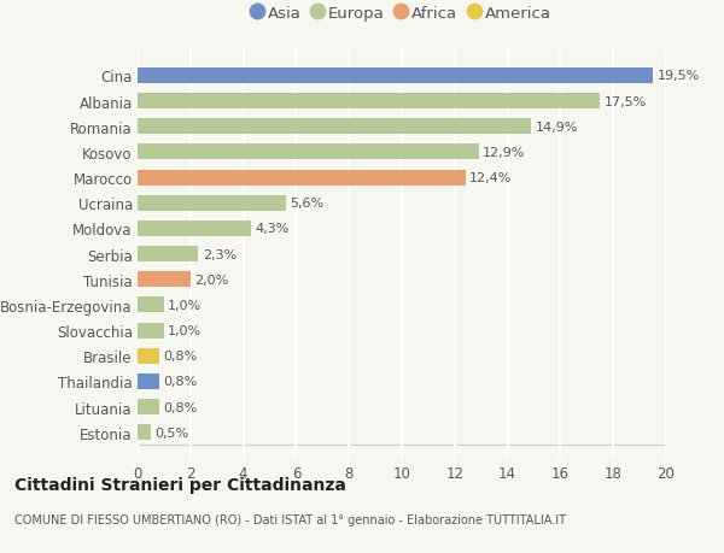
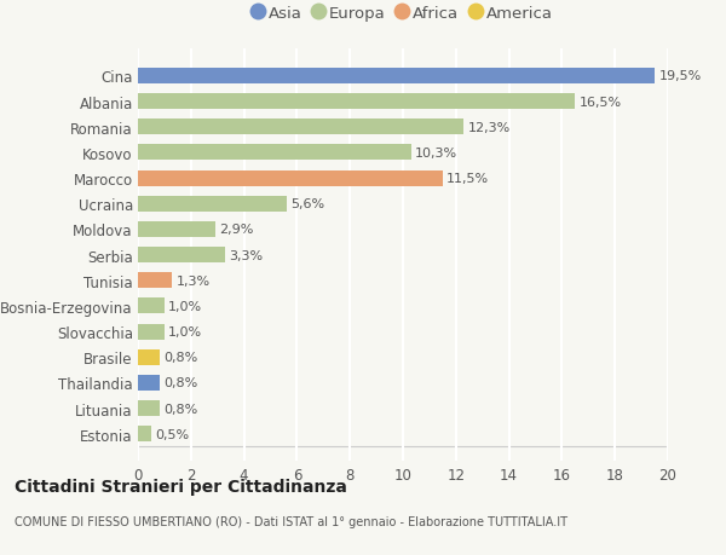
Albania: 17,5% -> 16,5%
Romania: 14,9% -> 12,3%
Kosovo: 12,9% -> 10,3%
Marocco: 12,4% -> 11,5%
Moldova: 4,3% -> 2,9%
Serbia: 2,3% -> 3,3%
Tunisia: 2,0% -> 1,3%
